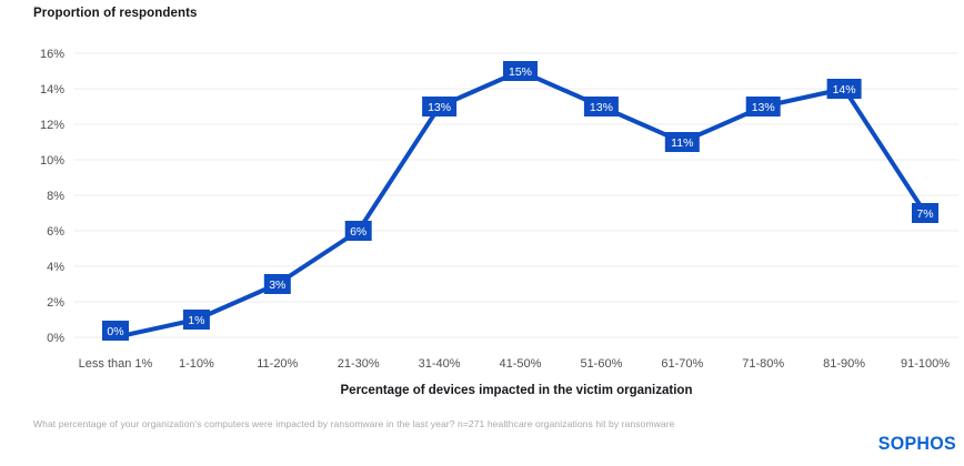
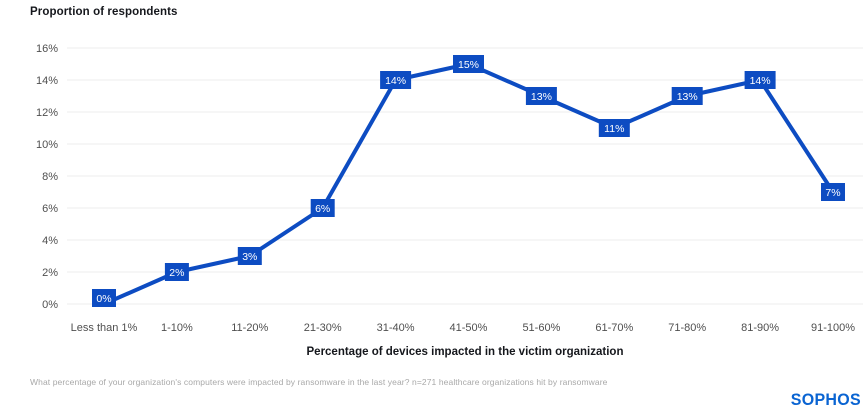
1-10%: 1% -> 2%
31-40%: 13% -> 14%
